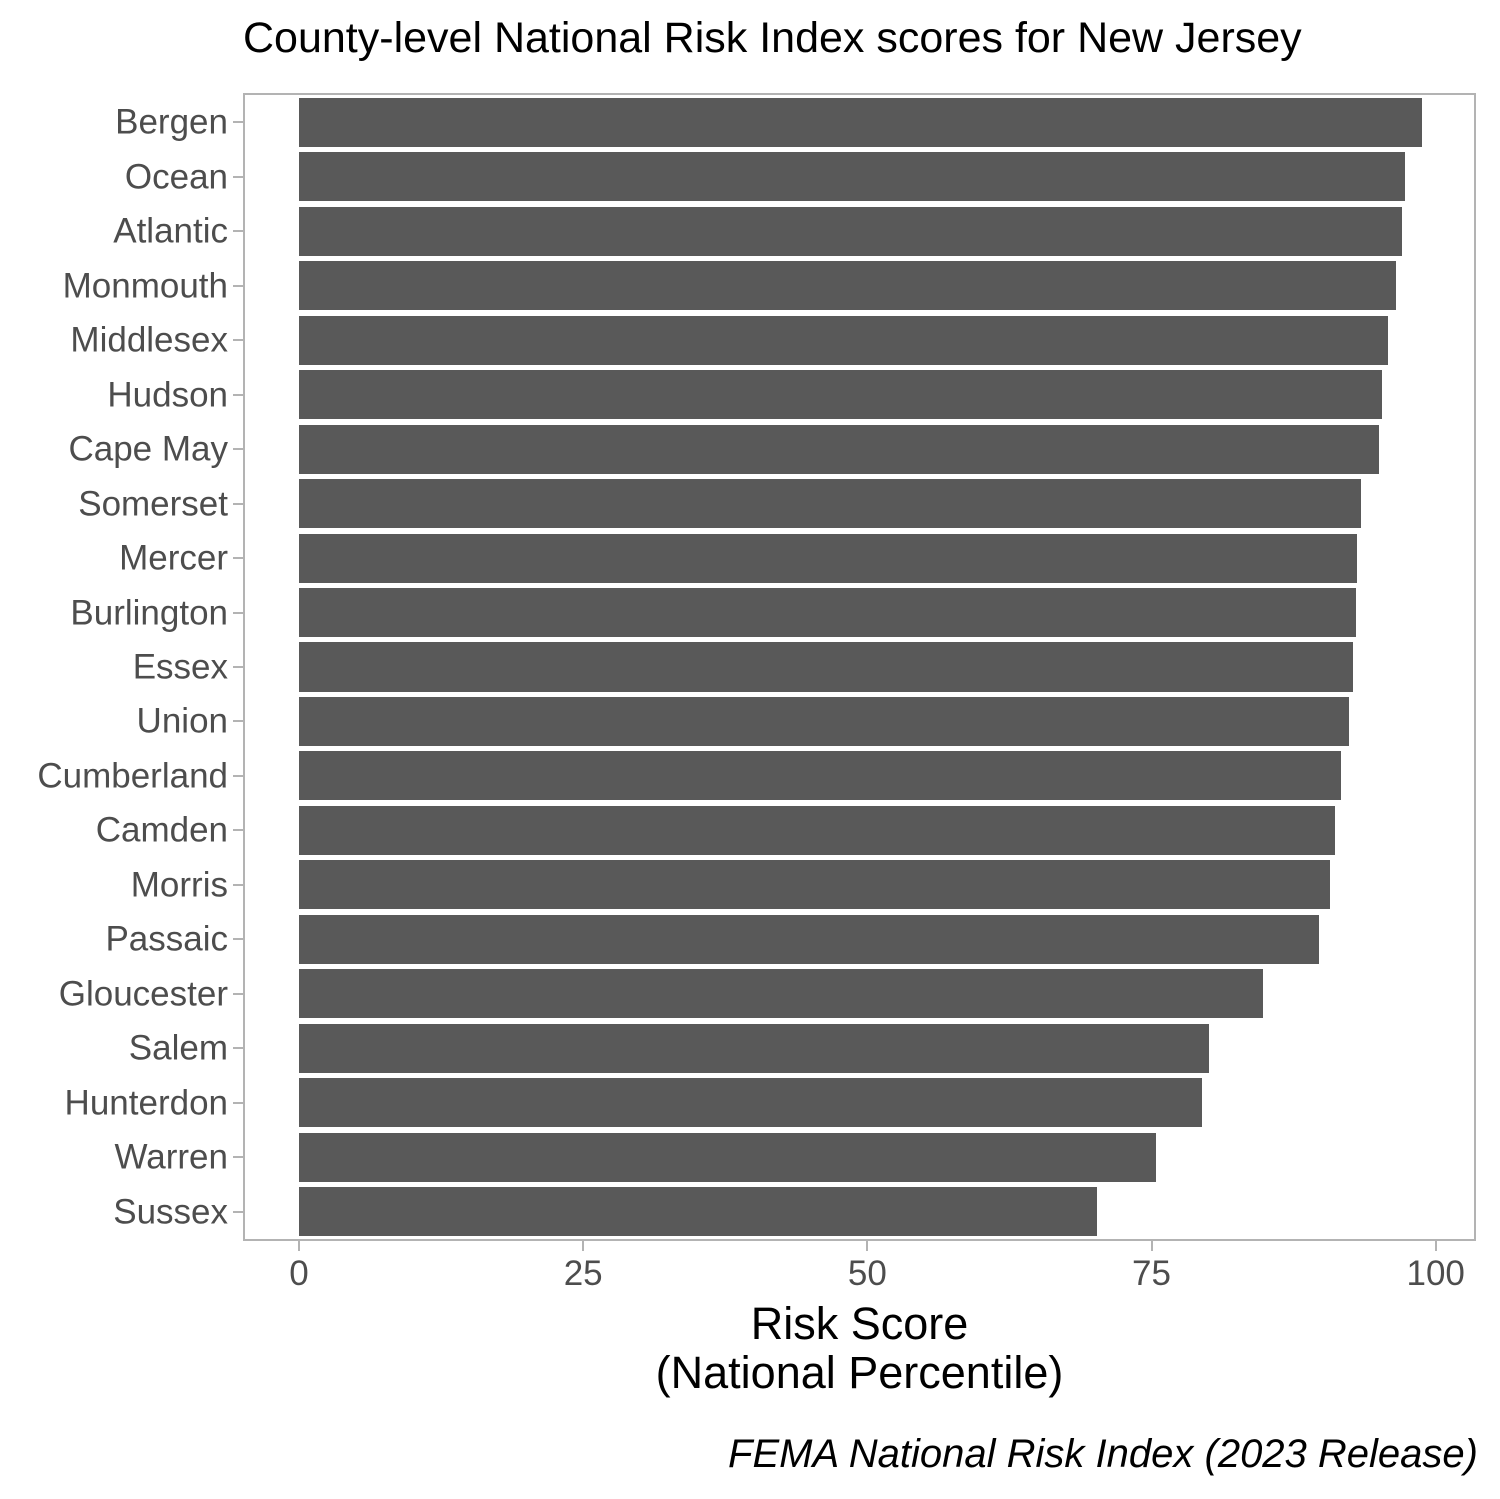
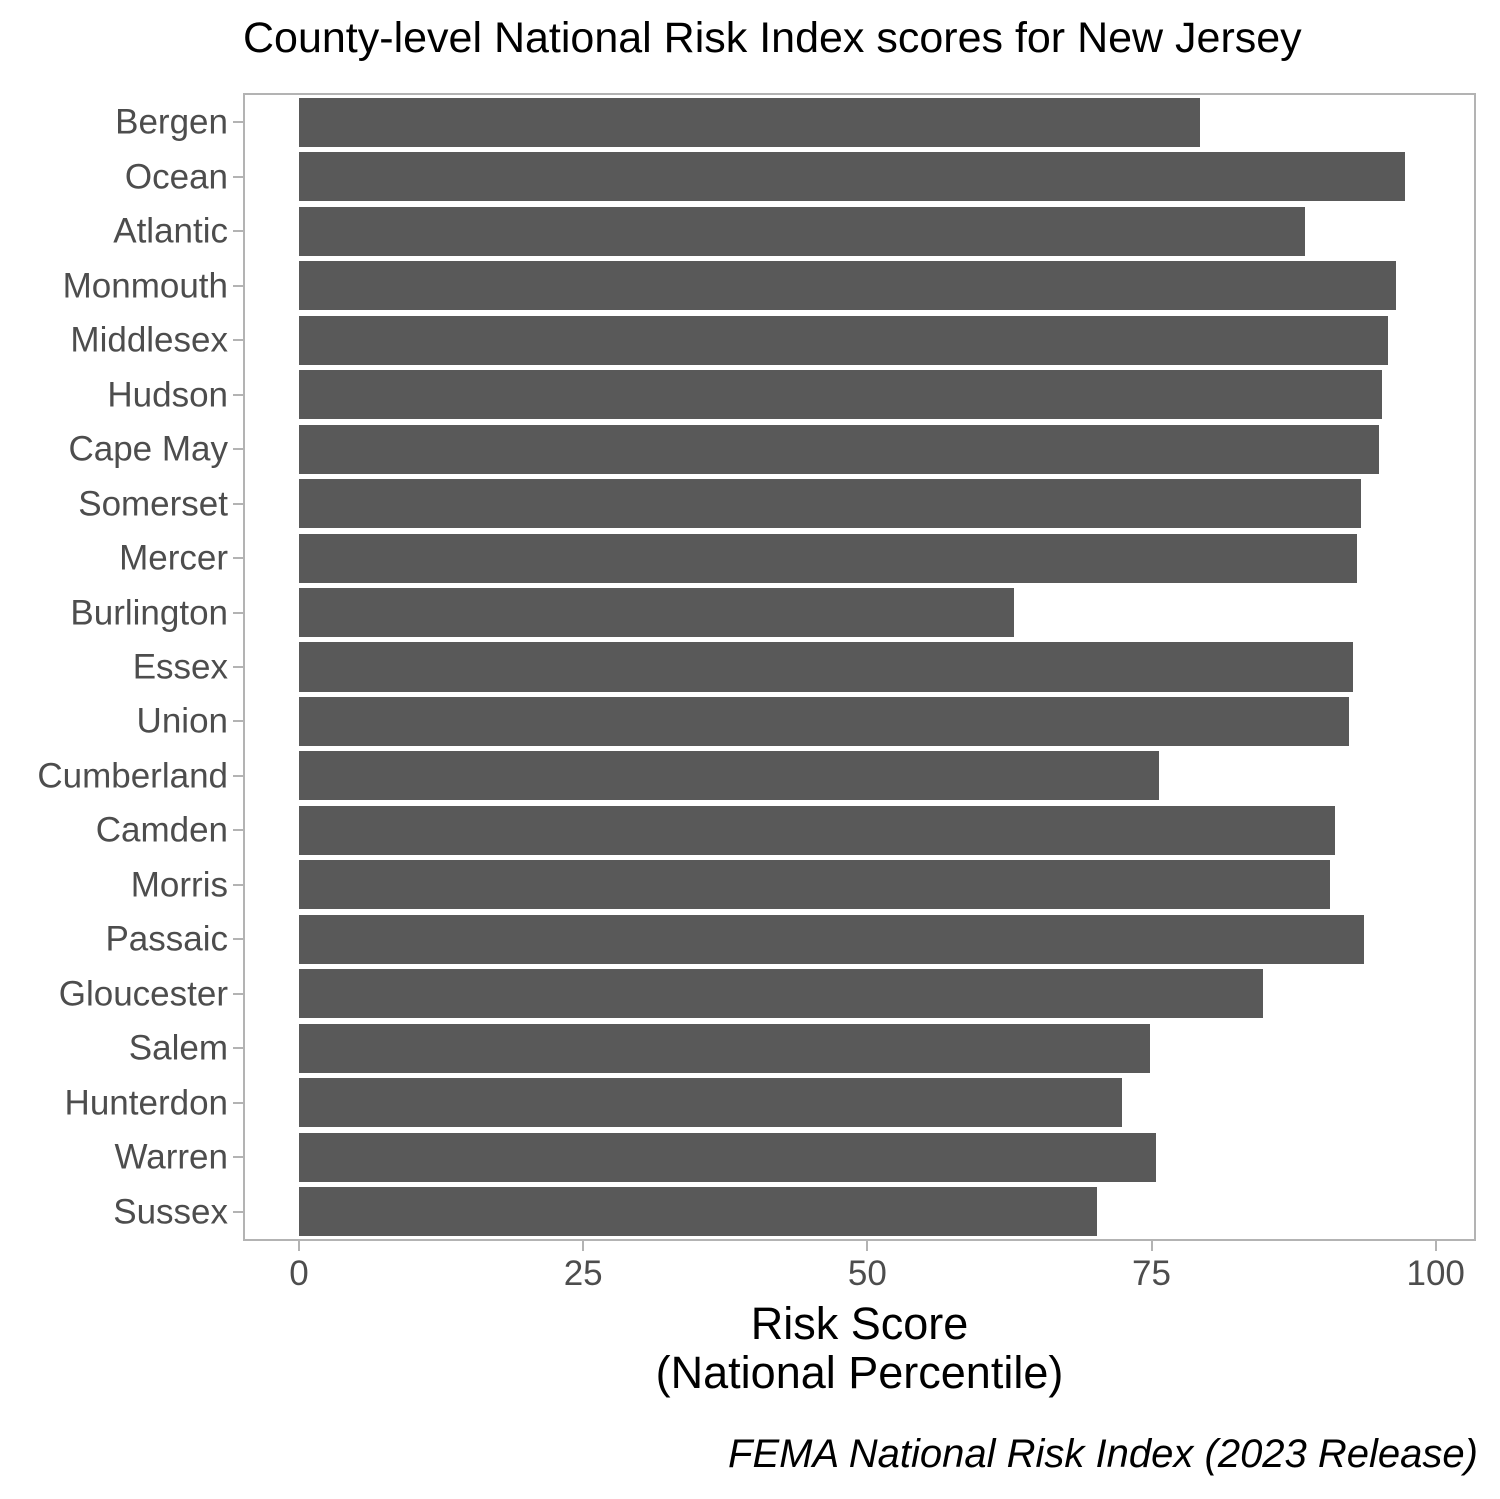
Bergen: 98.8 -> 79.3
Atlantic: 97.0 -> 88.5
Burlington: 93.0 -> 62.9
Cumberland: 91.7 -> 75.7
Passaic: 89.7 -> 93.7
Salem: 80.1 -> 74.9
Hunterdon: 79.4 -> 72.4
